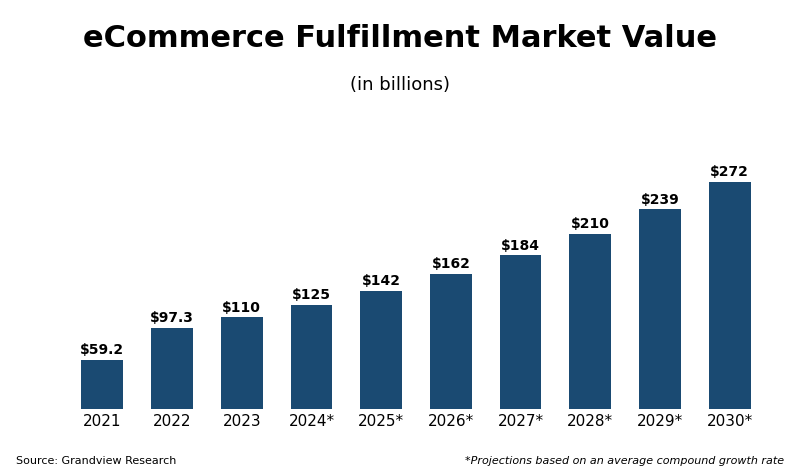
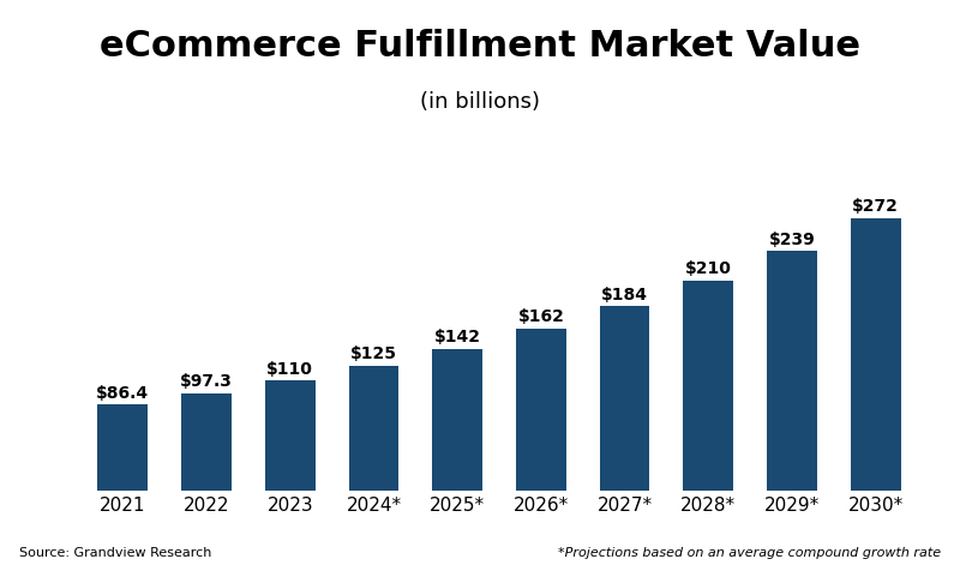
2021: $59.2 -> $86.4
